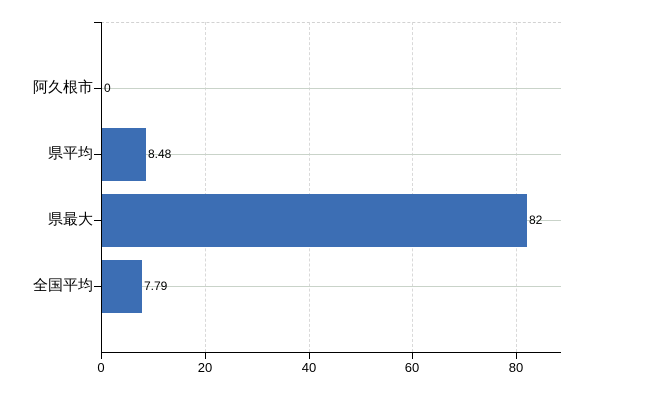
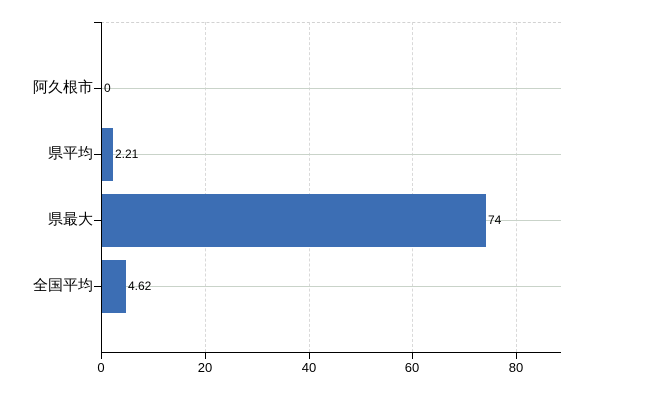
県平均: 8.48 -> 2.21
県最大: 82 -> 74
全国平均: 7.79 -> 4.62
